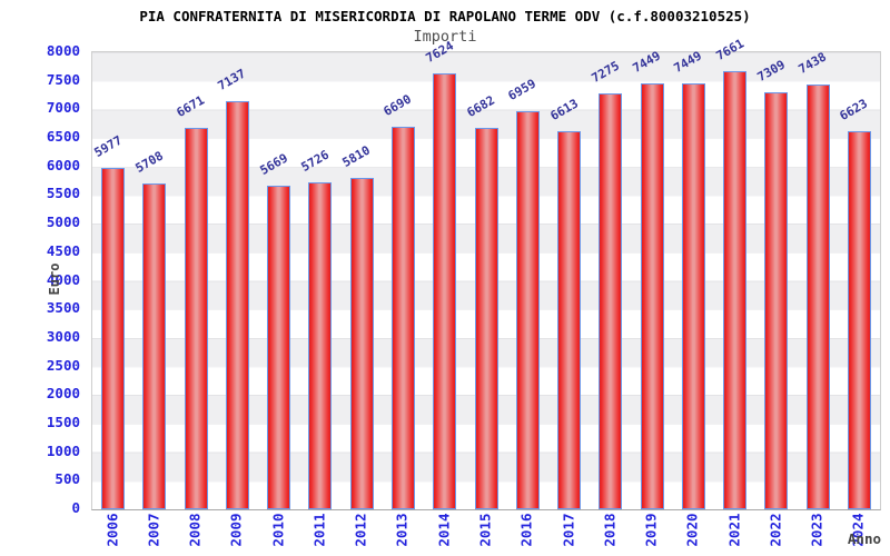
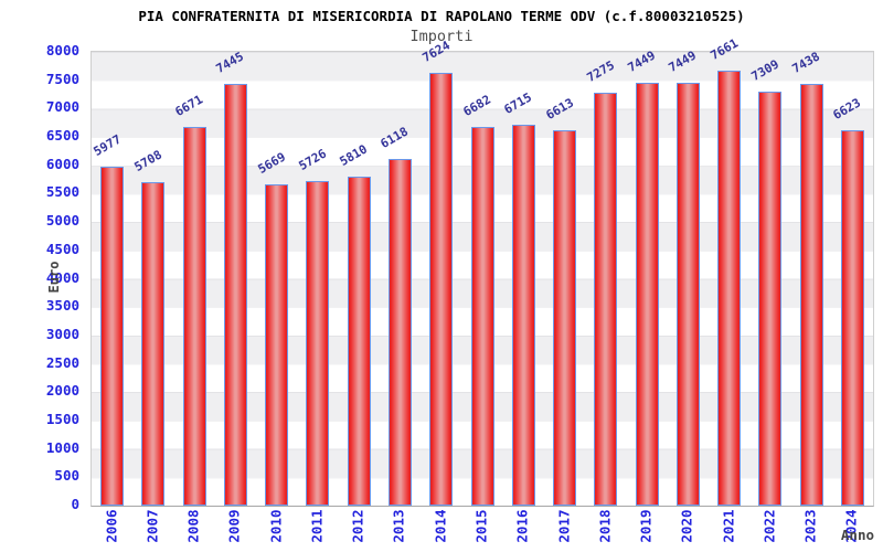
2009: 7137 -> 7445
2013: 6690 -> 6118
2016: 6959 -> 6715
